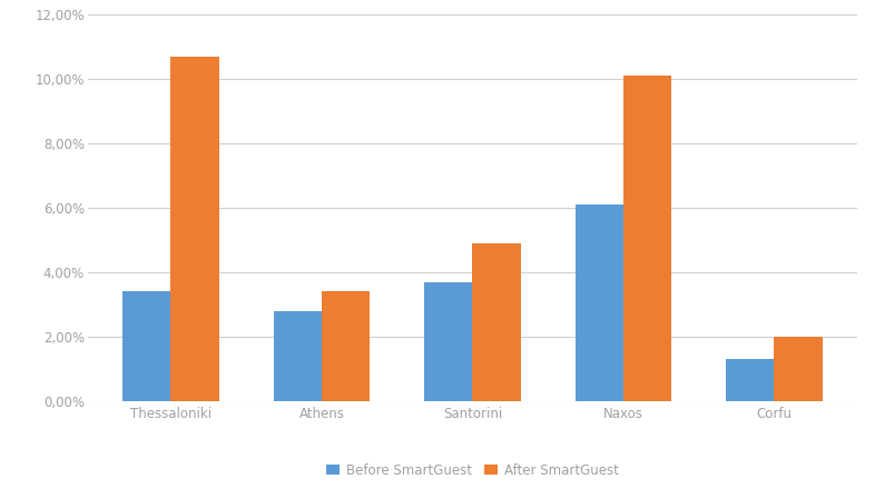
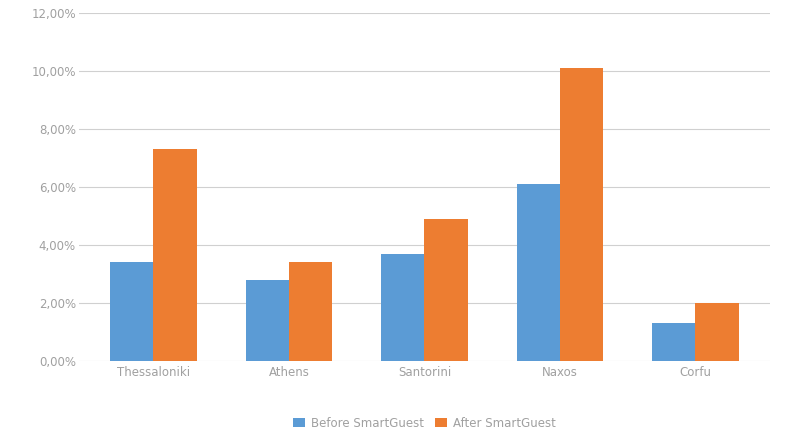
After SmartGuest/Thessaloniki: 10,7% -> 7,3%
